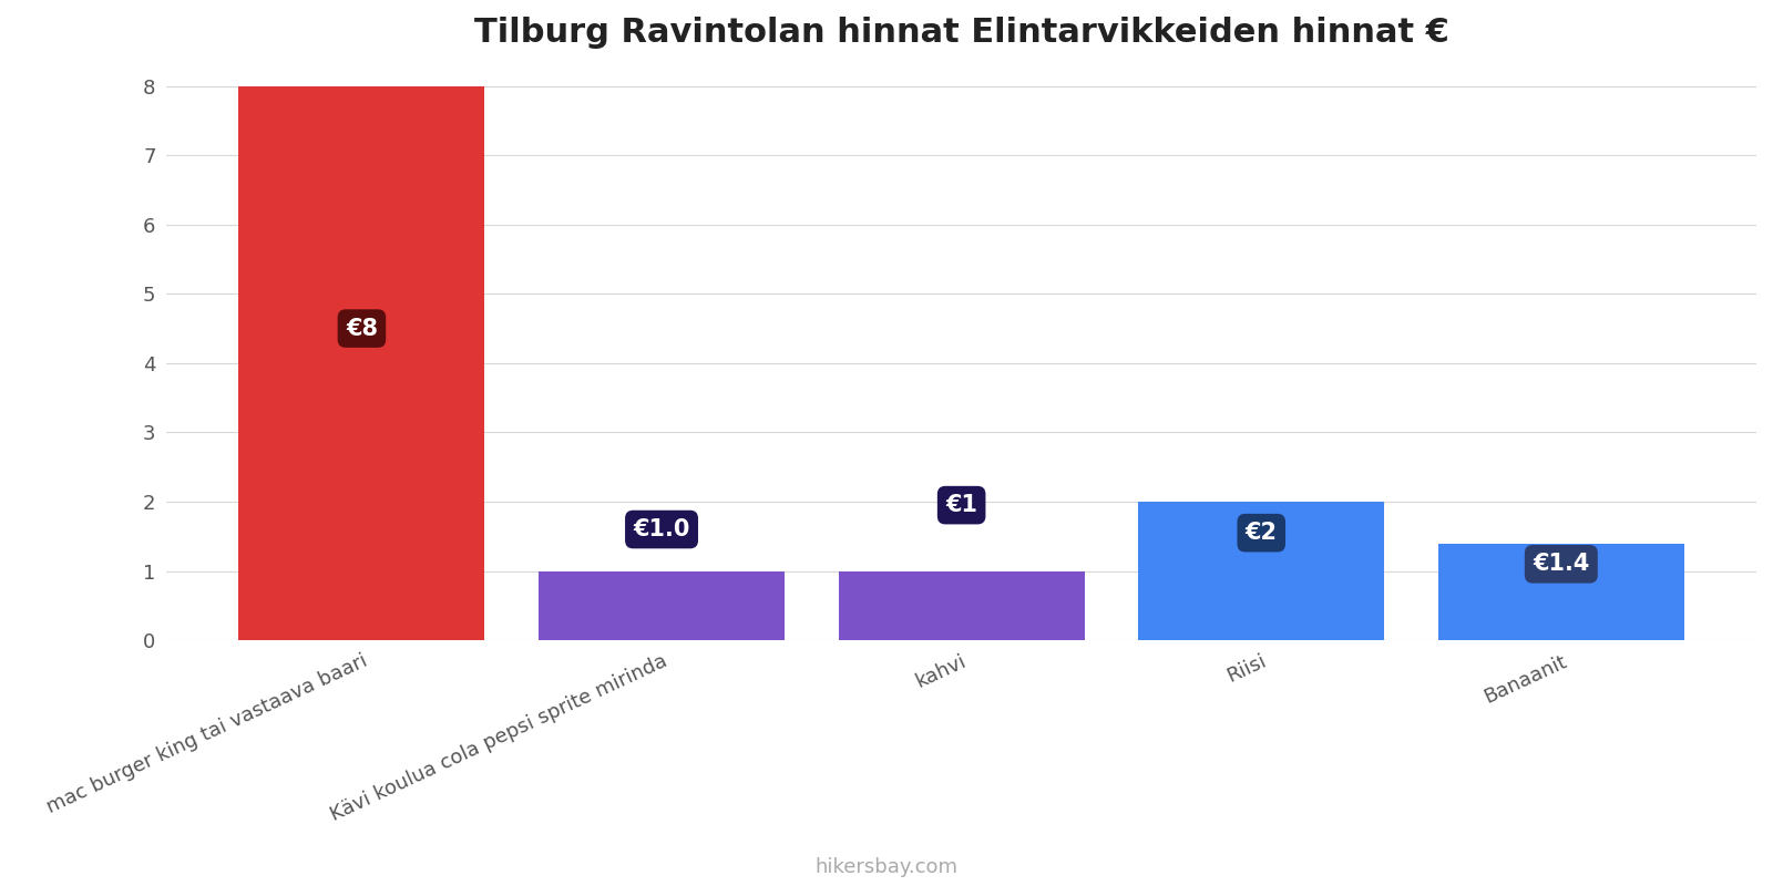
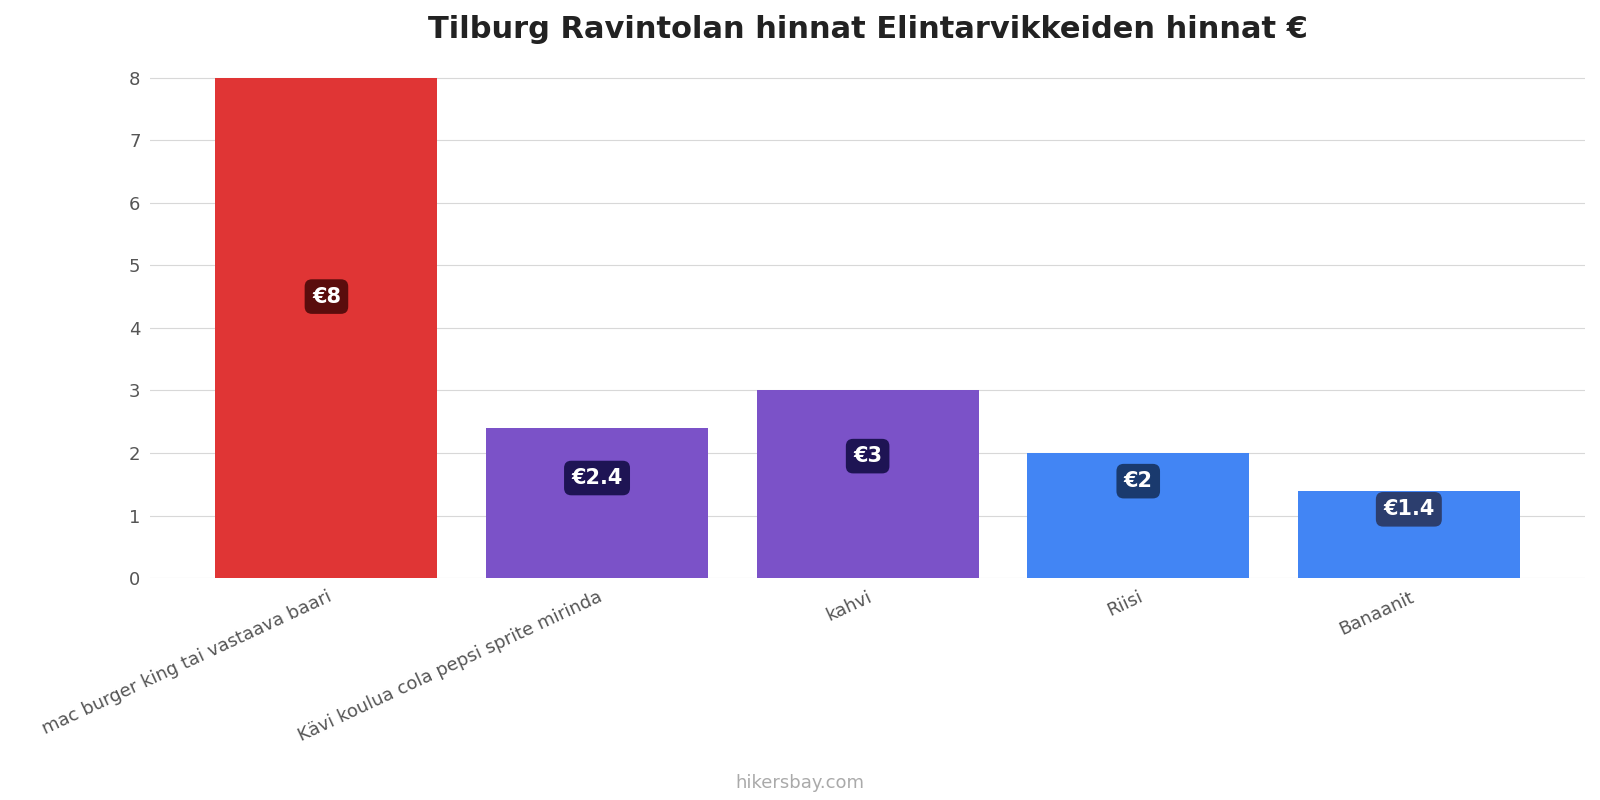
Kävi koulua cola pepsi sprite mirinda: €1.0 -> €2.4
kahvi: €1 -> €3
